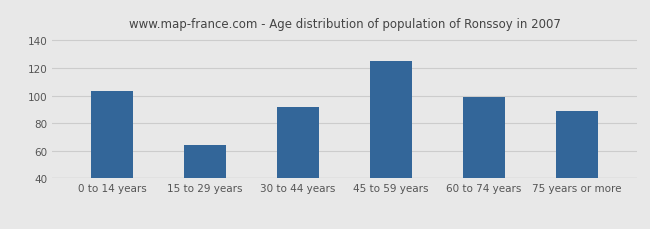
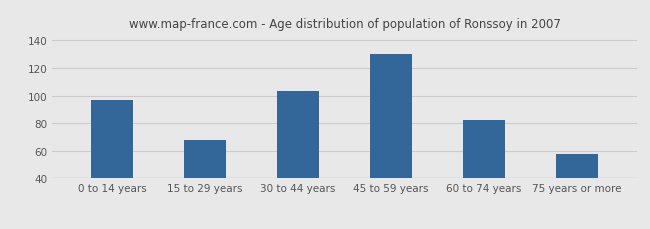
0 to 14 years: 103 -> 97
15 to 29 years: 64 -> 68
30 to 44 years: 92 -> 103
45 to 59 years: 125 -> 130
60 to 74 years: 99 -> 82
75 years or more: 89 -> 58
